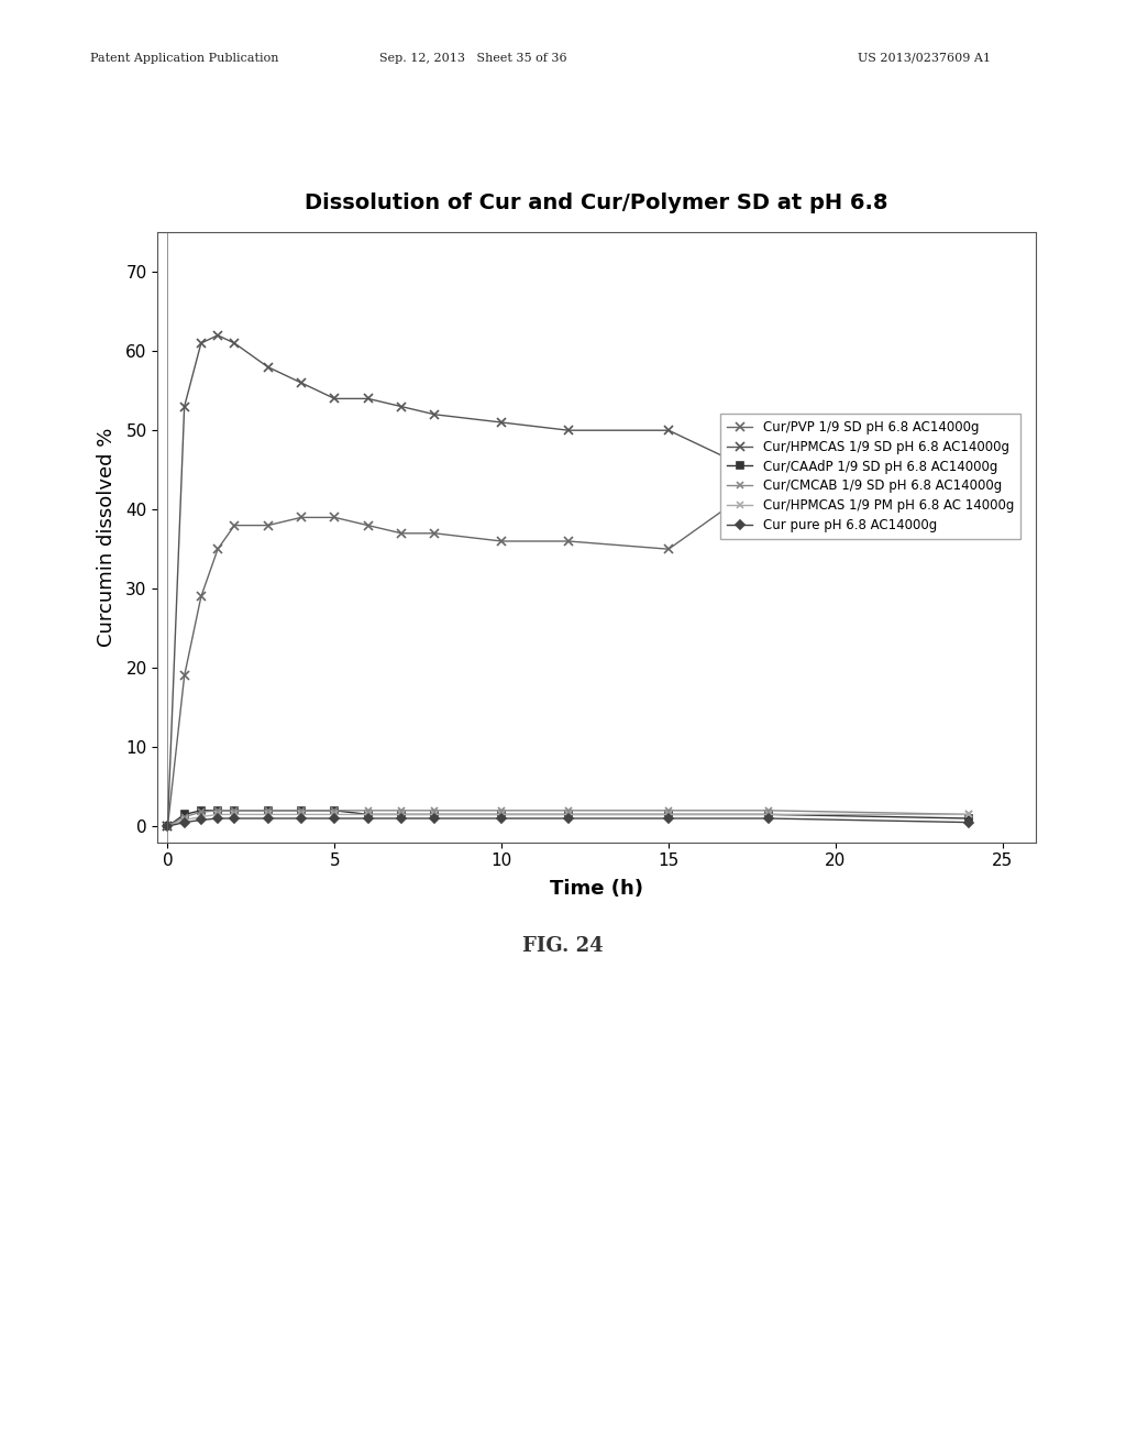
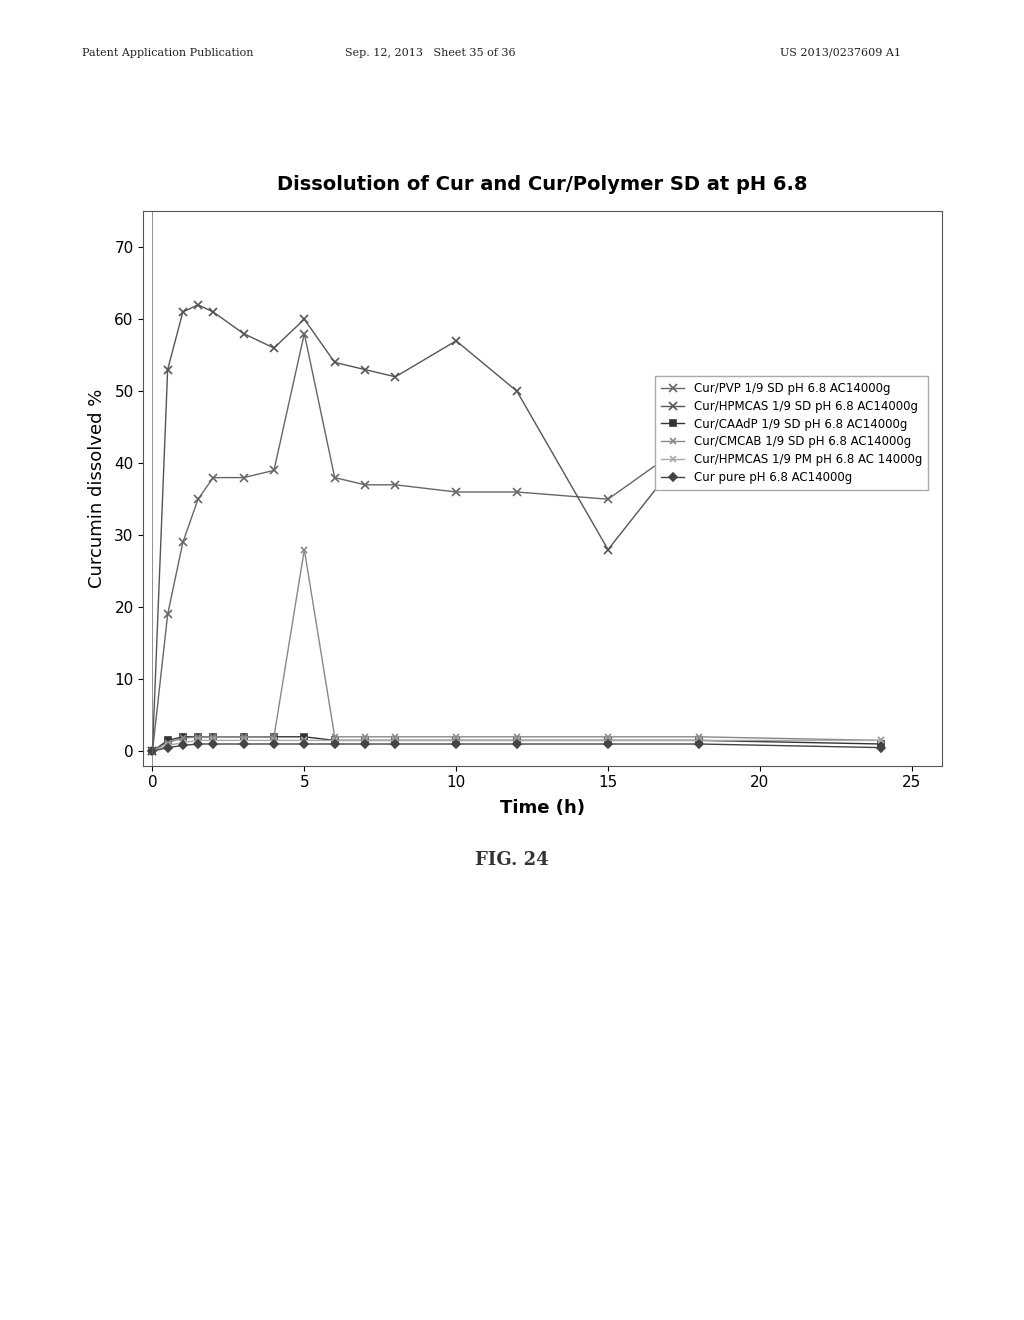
Cur/PVP 1/9 SD pH 6.8 AC14000g/5: 39 -> 58
Cur/HPMCAS 1/9 SD pH 6.8 AC14000g/5: 54 -> 60
Cur/CMCAB 1/9 SD pH 6.8 AC14000g/5: 2.0 -> 28.0
Cur/HPMCAS 1/9 SD pH 6.8 AC14000g/10: 51 -> 57
Cur/HPMCAS 1/9 SD pH 6.8 AC14000g/15: 50 -> 28
